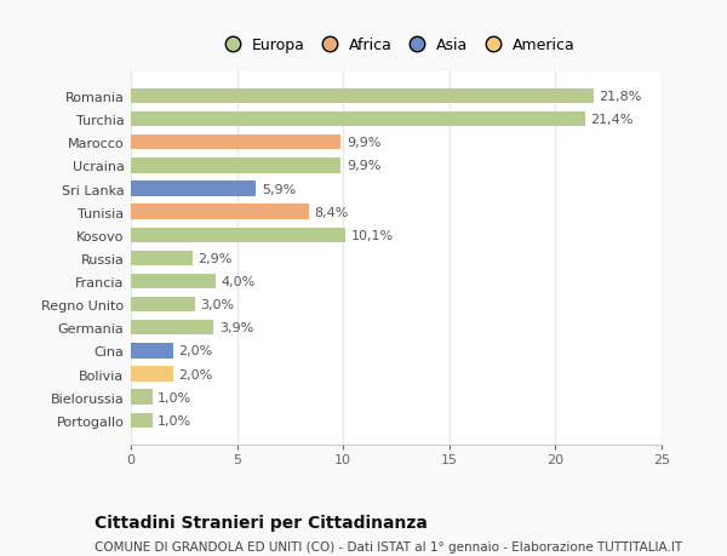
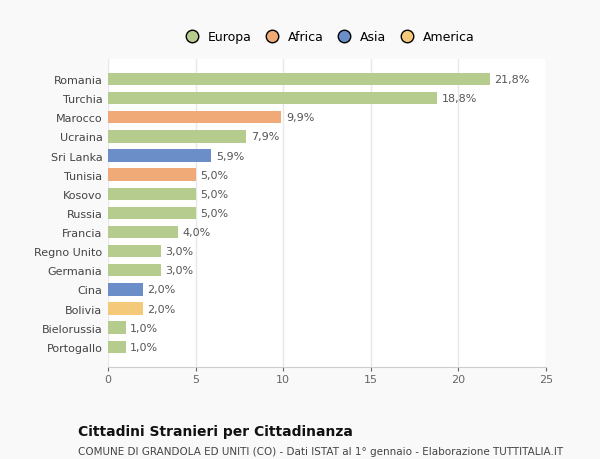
Turchia: 21,4% -> 18,8%
Ucraina: 9,9% -> 7,9%
Tunisia: 8,4% -> 5,0%
Kosovo: 10,1% -> 5,0%
Russia: 2,9% -> 5,0%
Germania: 3,9% -> 3,0%
